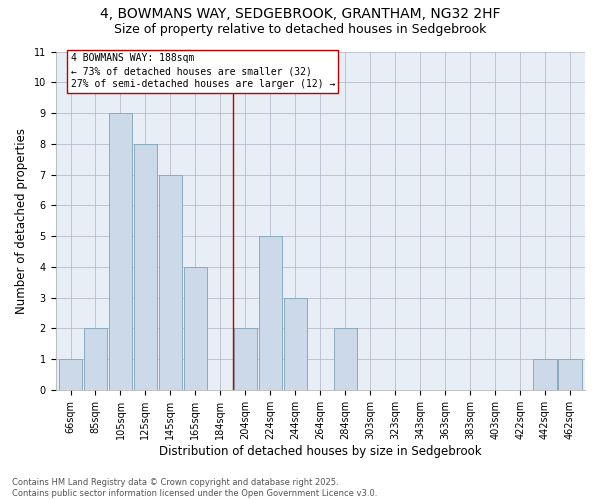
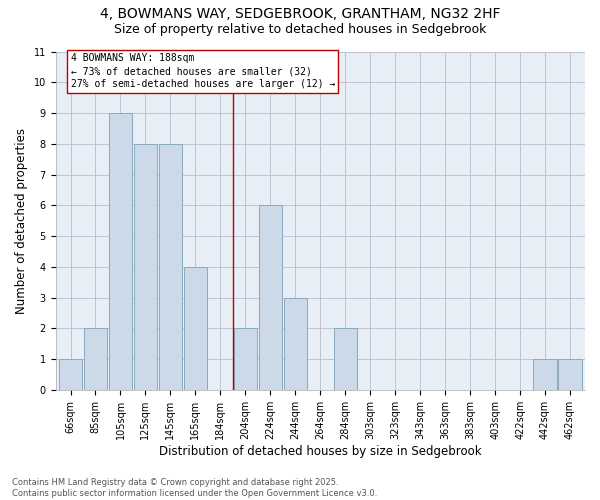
145sqm: 7 -> 8
224sqm: 5 -> 6
